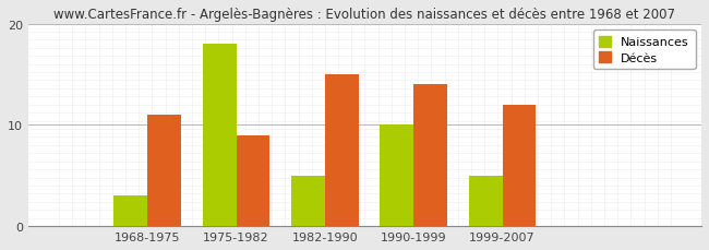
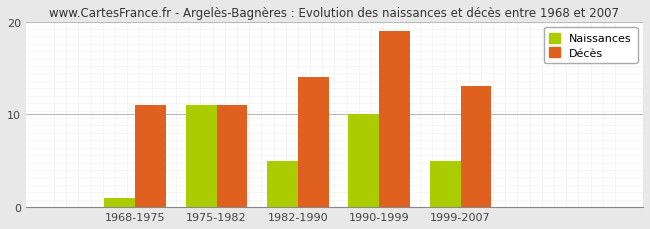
Naissances/1968-1975: 3 -> 1
Naissances/1975-1982: 18 -> 11
Décès/1975-1982: 9 -> 11
Décès/1982-1990: 15 -> 14
Décès/1990-1999: 14 -> 19
Décès/1999-2007: 12 -> 13
